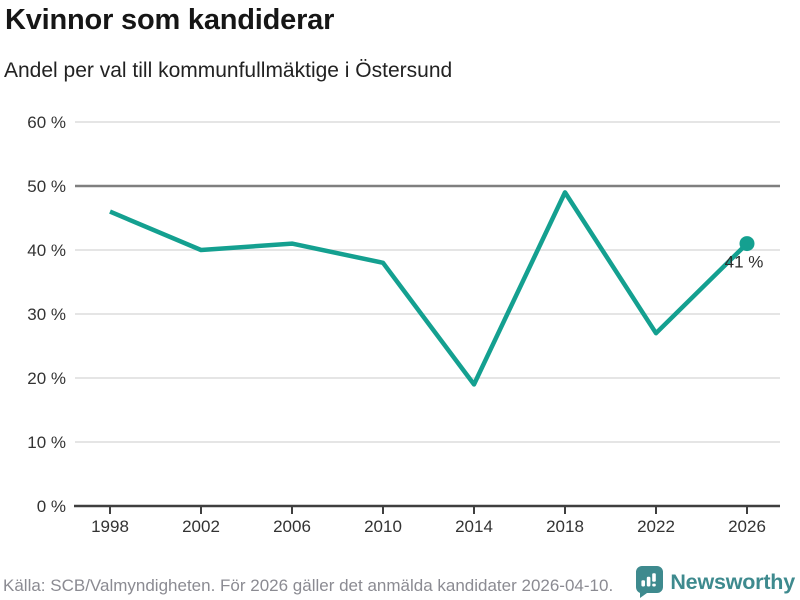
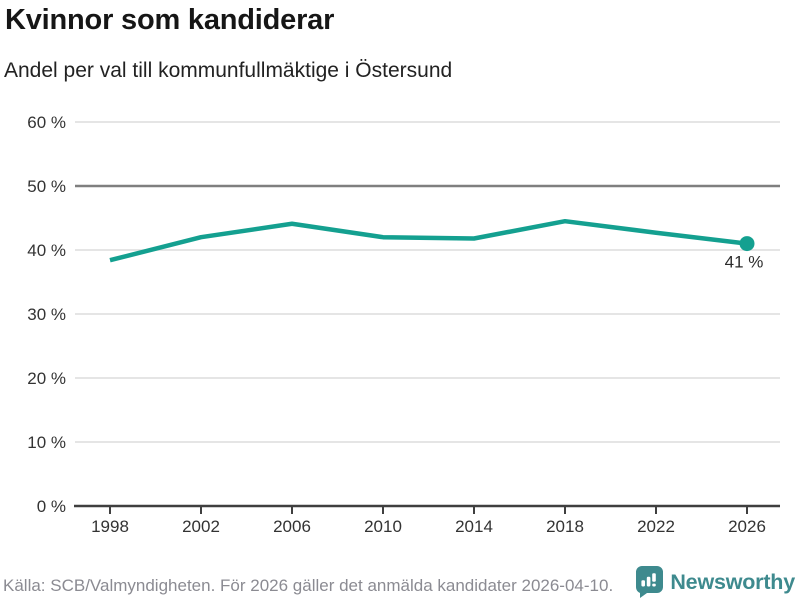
1998: 46% -> 38%
2002: 40% -> 42%
2006: 41% -> 44%
2010: 38% -> 42%
2014: 19% -> 42%
2018: 49% -> 44%
2022: 27% -> 43%
